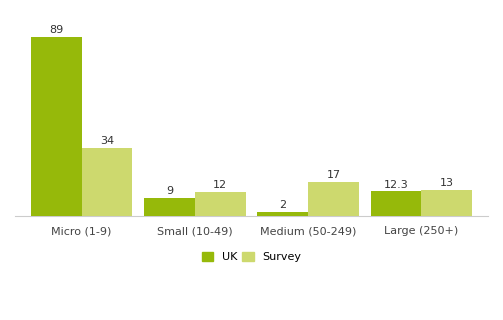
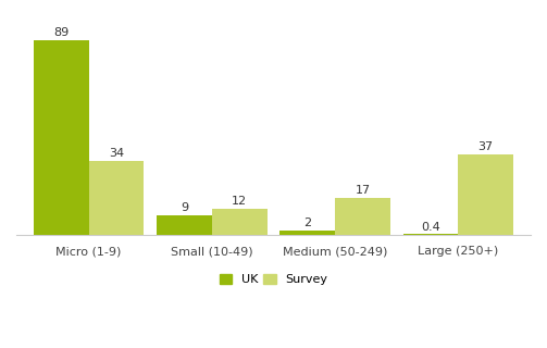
UK/Large (250+): 12.3 -> 0.4
Survey/Large (250+): 13 -> 37
